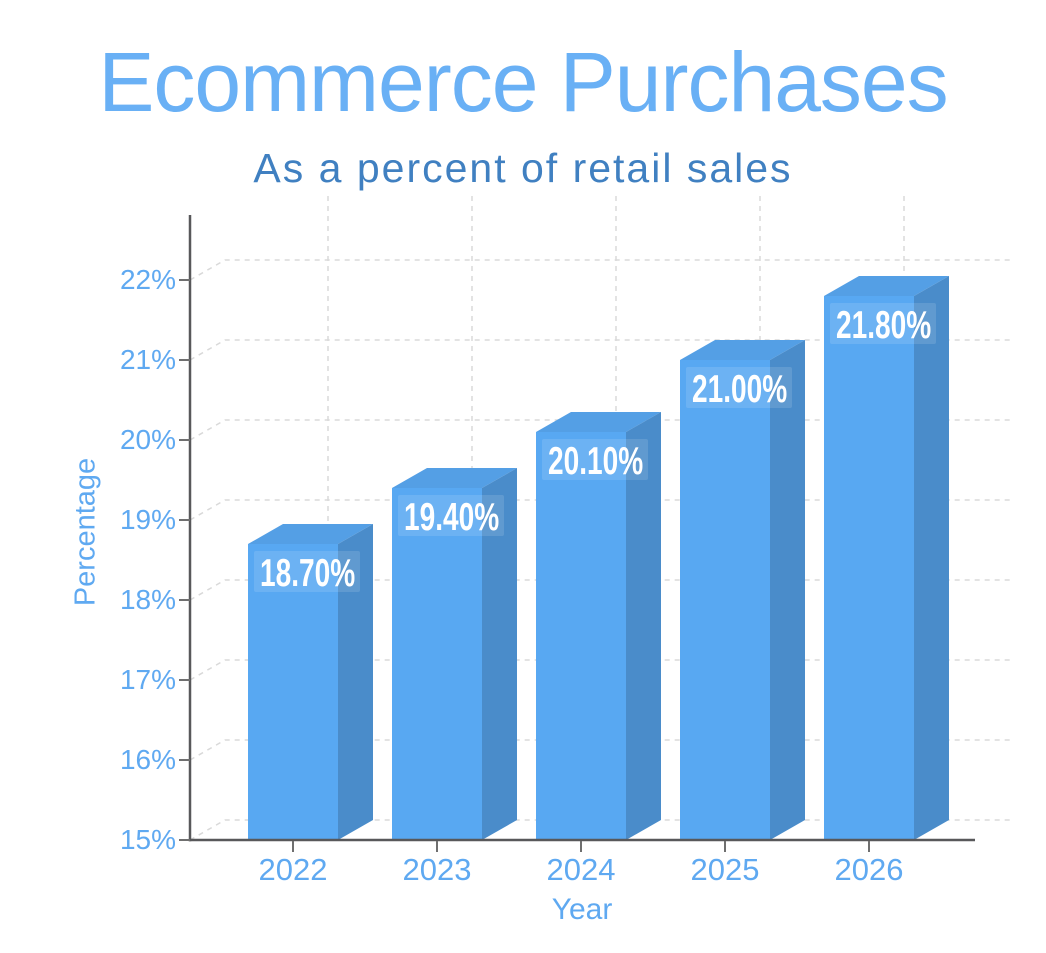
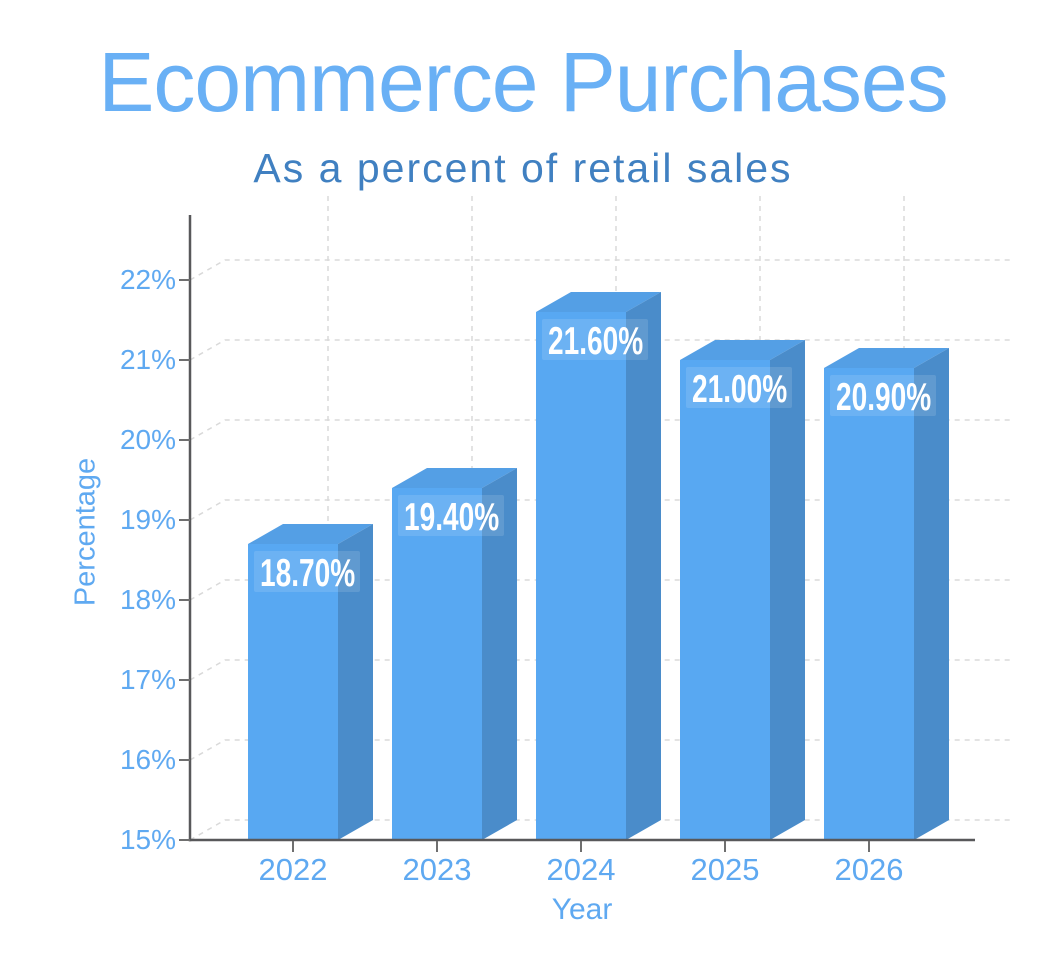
2024: 20.10% -> 21.60%
2026: 21.80% -> 20.90%
